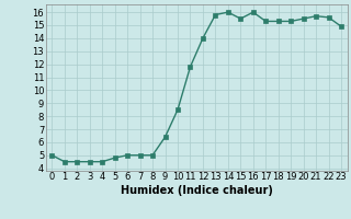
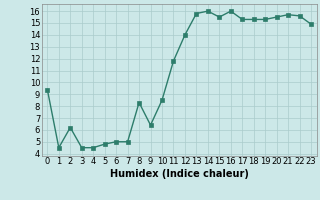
0: 5.0 -> 9.4
2: 4.5 -> 6.2
8: 5.0 -> 8.3
